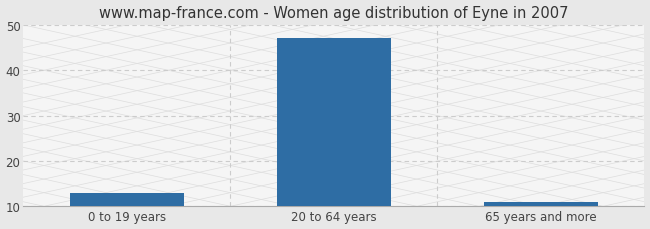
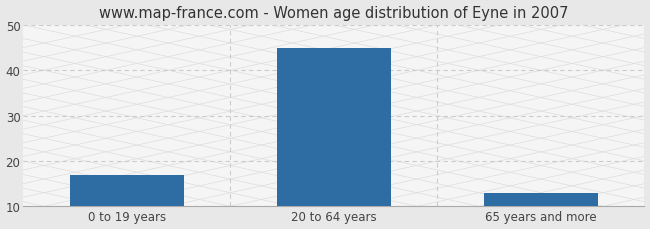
0 to 19 years: 13 -> 17
20 to 64 years: 47 -> 45
65 years and more: 11 -> 13
